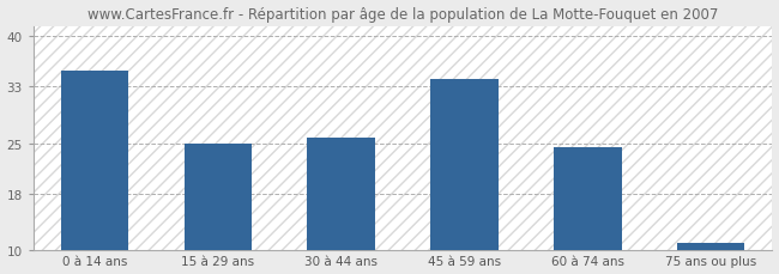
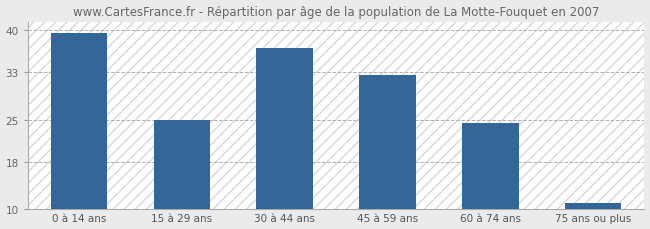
0 à 14 ans: 35.2 -> 39.5
30 à 44 ans: 25.8 -> 37.0
45 à 59 ans: 34.0 -> 32.5
